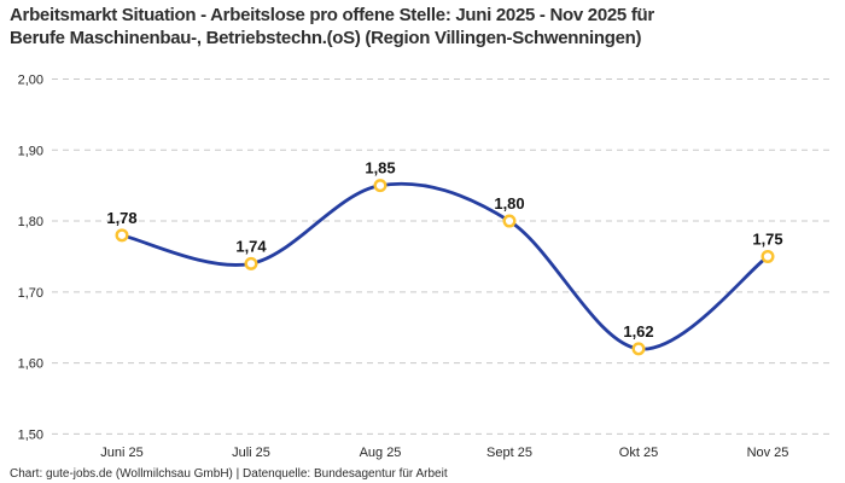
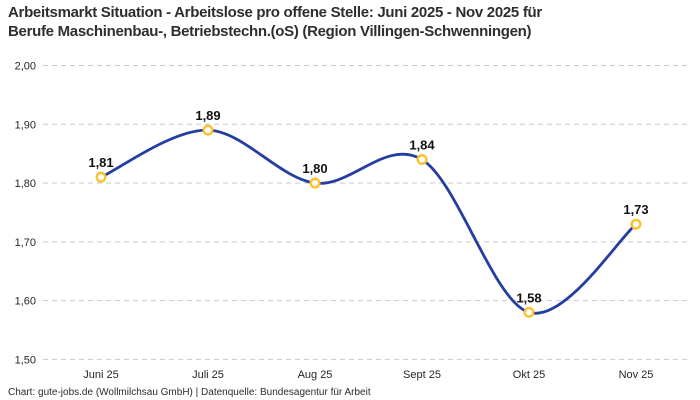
Juni 25: 1,78 -> 1,81
Juli 25: 1,74 -> 1,89
Aug 25: 1,85 -> 1,80
Sept 25: 1,80 -> 1,84
Okt 25: 1,62 -> 1,58
Nov 25: 1,75 -> 1,73
